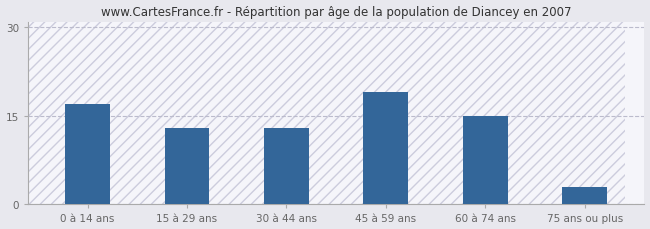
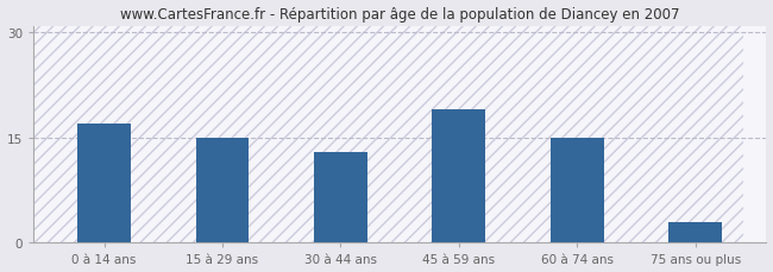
15 à 29 ans: 13 -> 15
